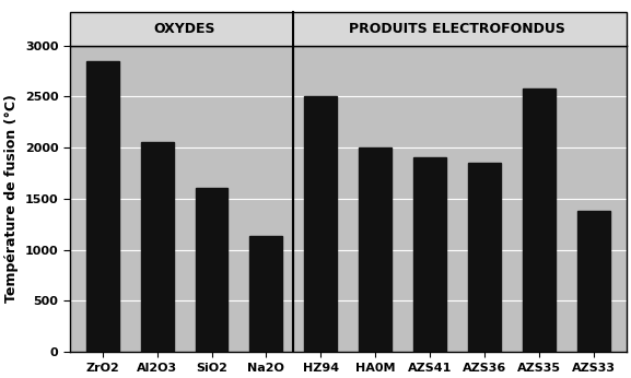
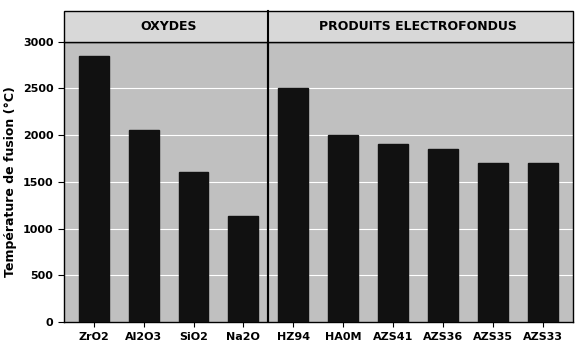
AZS35: 2580 -> 1700
AZS33: 1380 -> 1700
